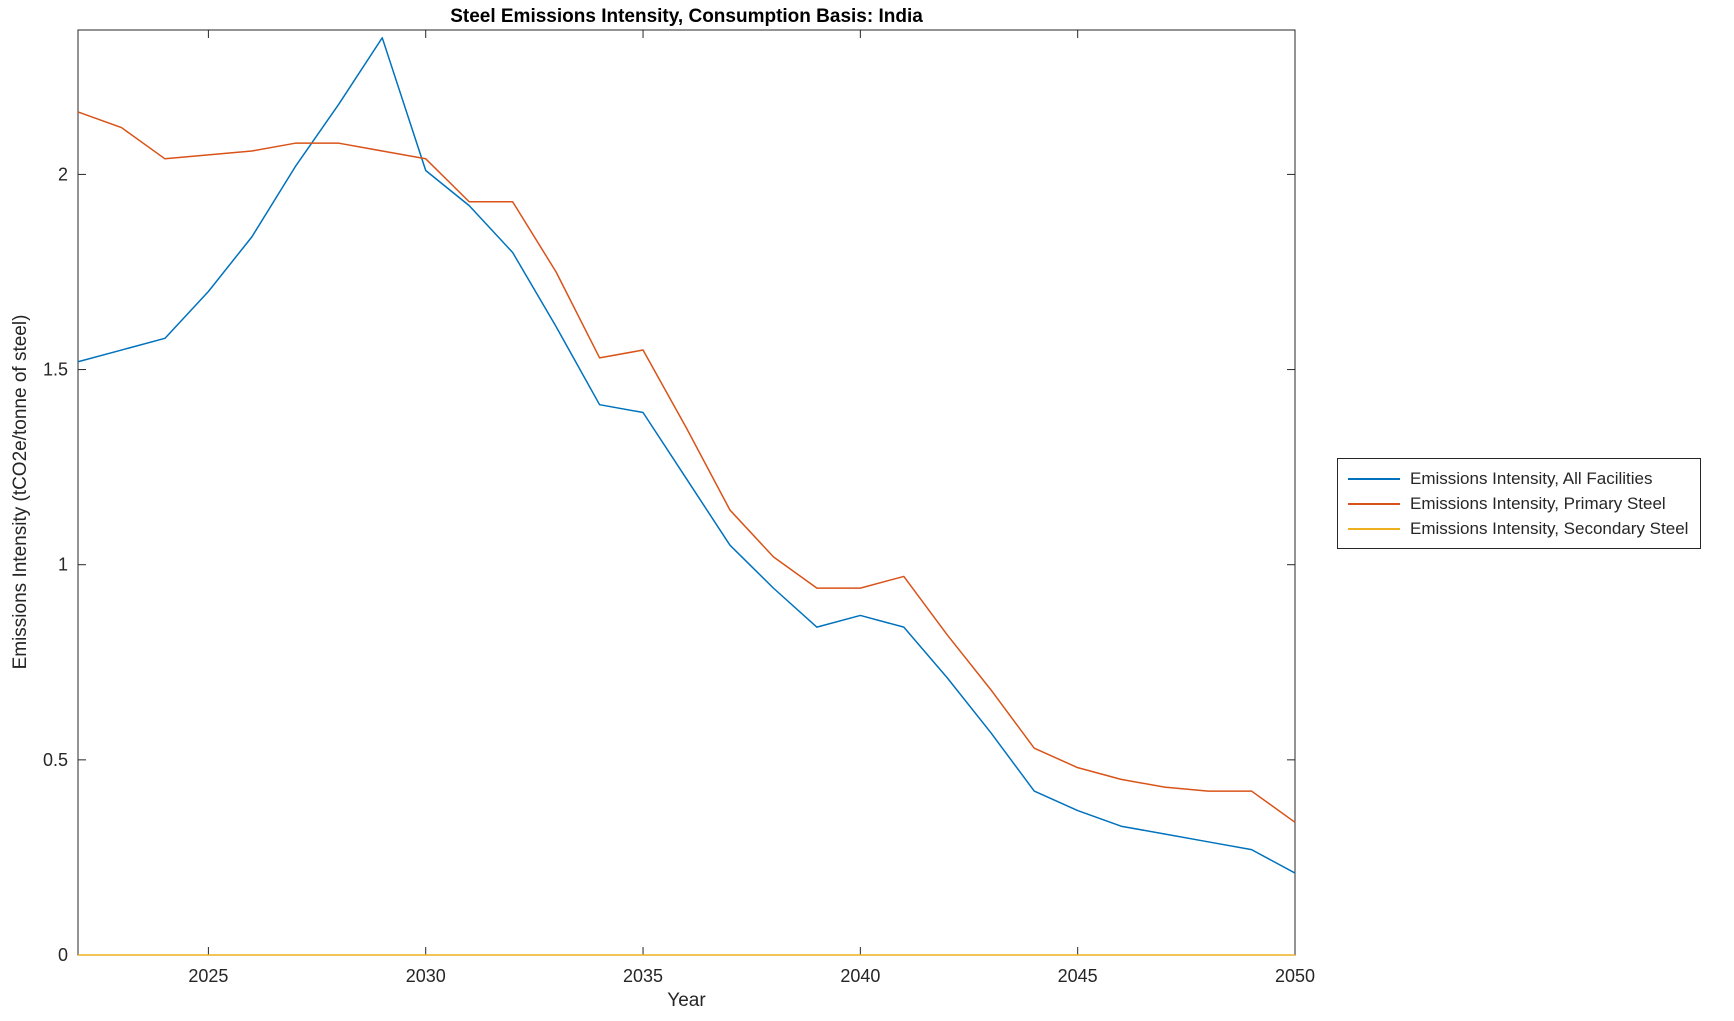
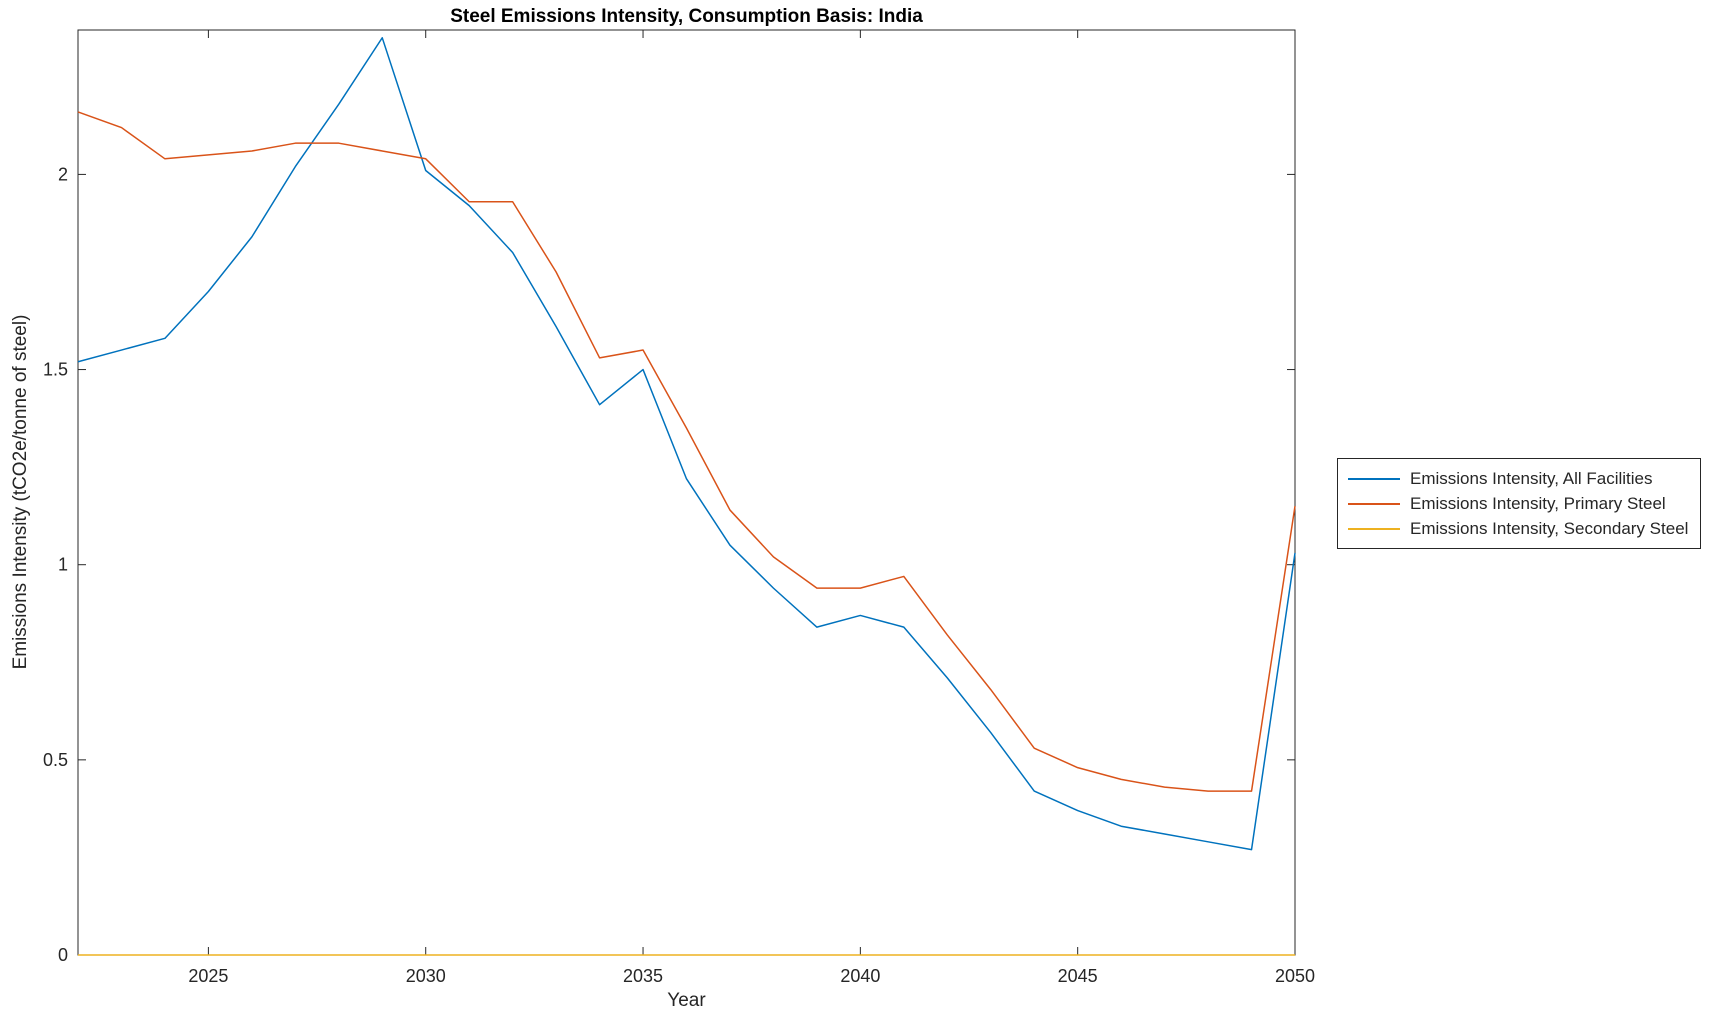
Emissions Intensity, All Facilities/2035: 1.39 -> 1.50
Emissions Intensity, All Facilities/2050: 0.21 -> 1.03
Emissions Intensity, Primary Steel/2050: 0.34 -> 1.15
